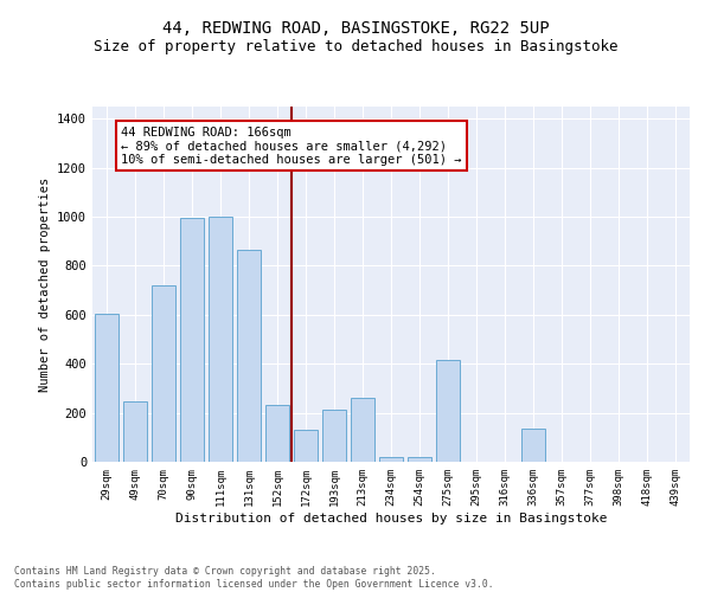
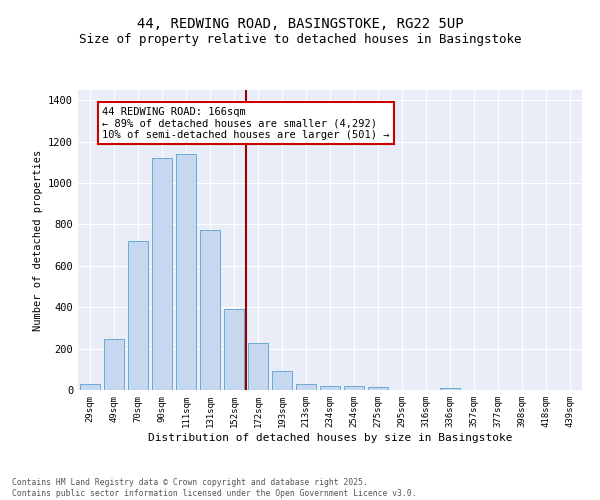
29sqm: 605 -> 28
90sqm: 995 -> 1120
111sqm: 1000 -> 1140
131sqm: 865 -> 775
152sqm: 230 -> 390
172sqm: 130 -> 225
193sqm: 215 -> 90
213sqm: 260 -> 28
275sqm: 415 -> 15
336sqm: 135 -> 12
